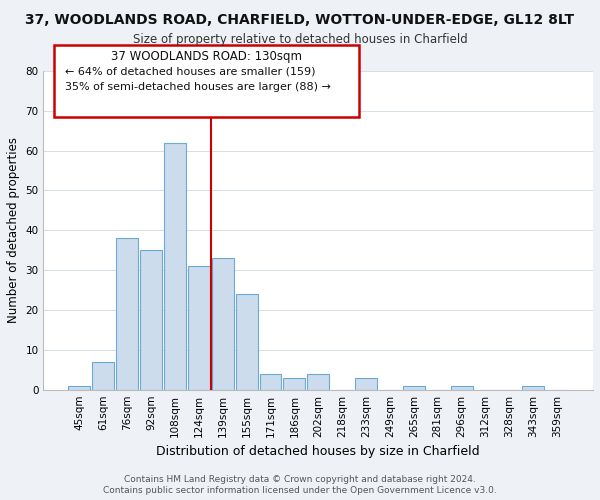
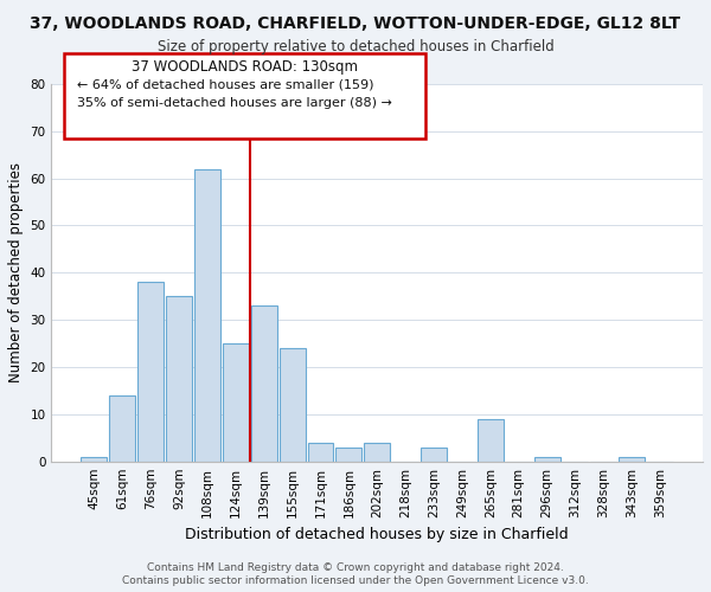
61sqm: 7 -> 14
124sqm: 31 -> 25
265sqm: 1 -> 9
